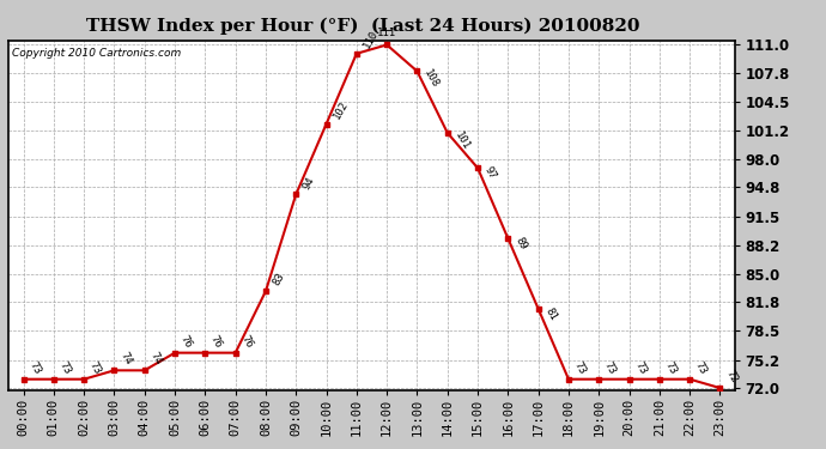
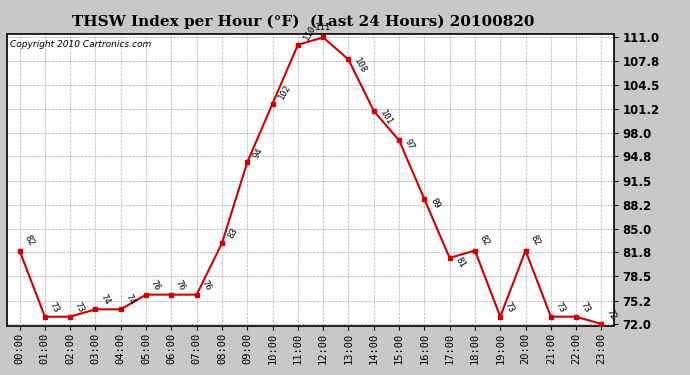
00:00: 73 -> 82
18:00: 73 -> 82
20:00: 73 -> 82
